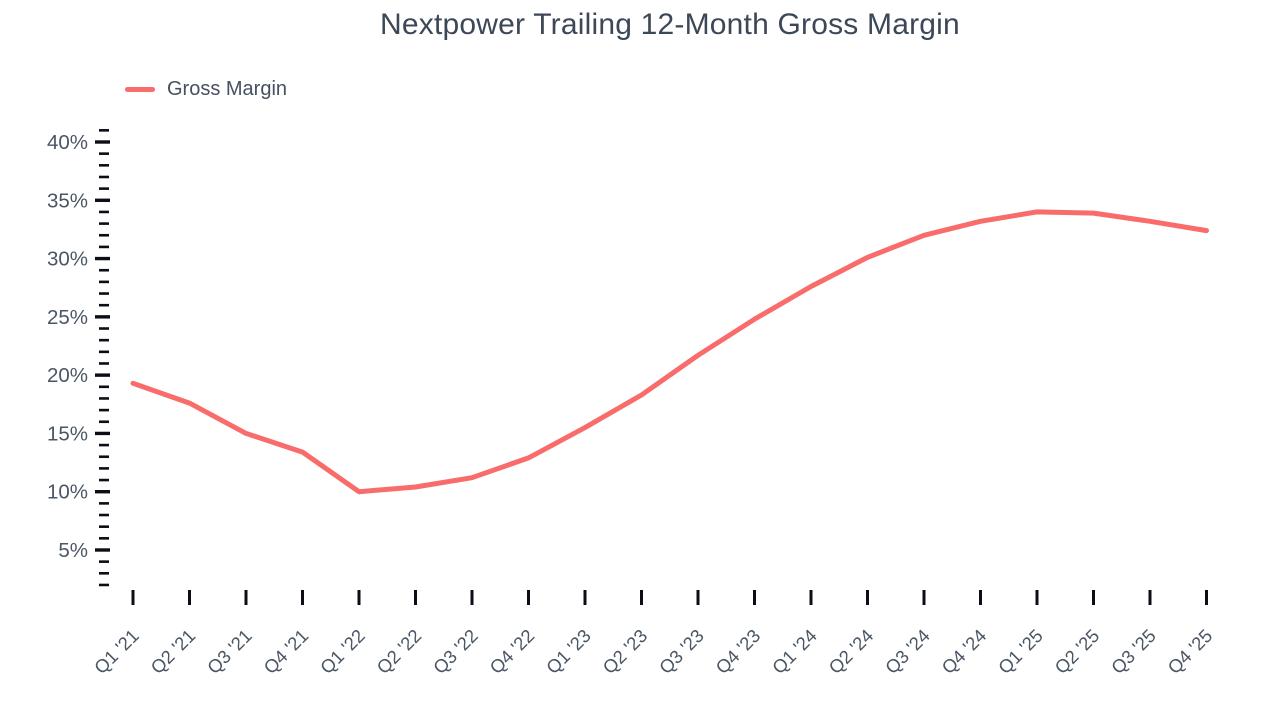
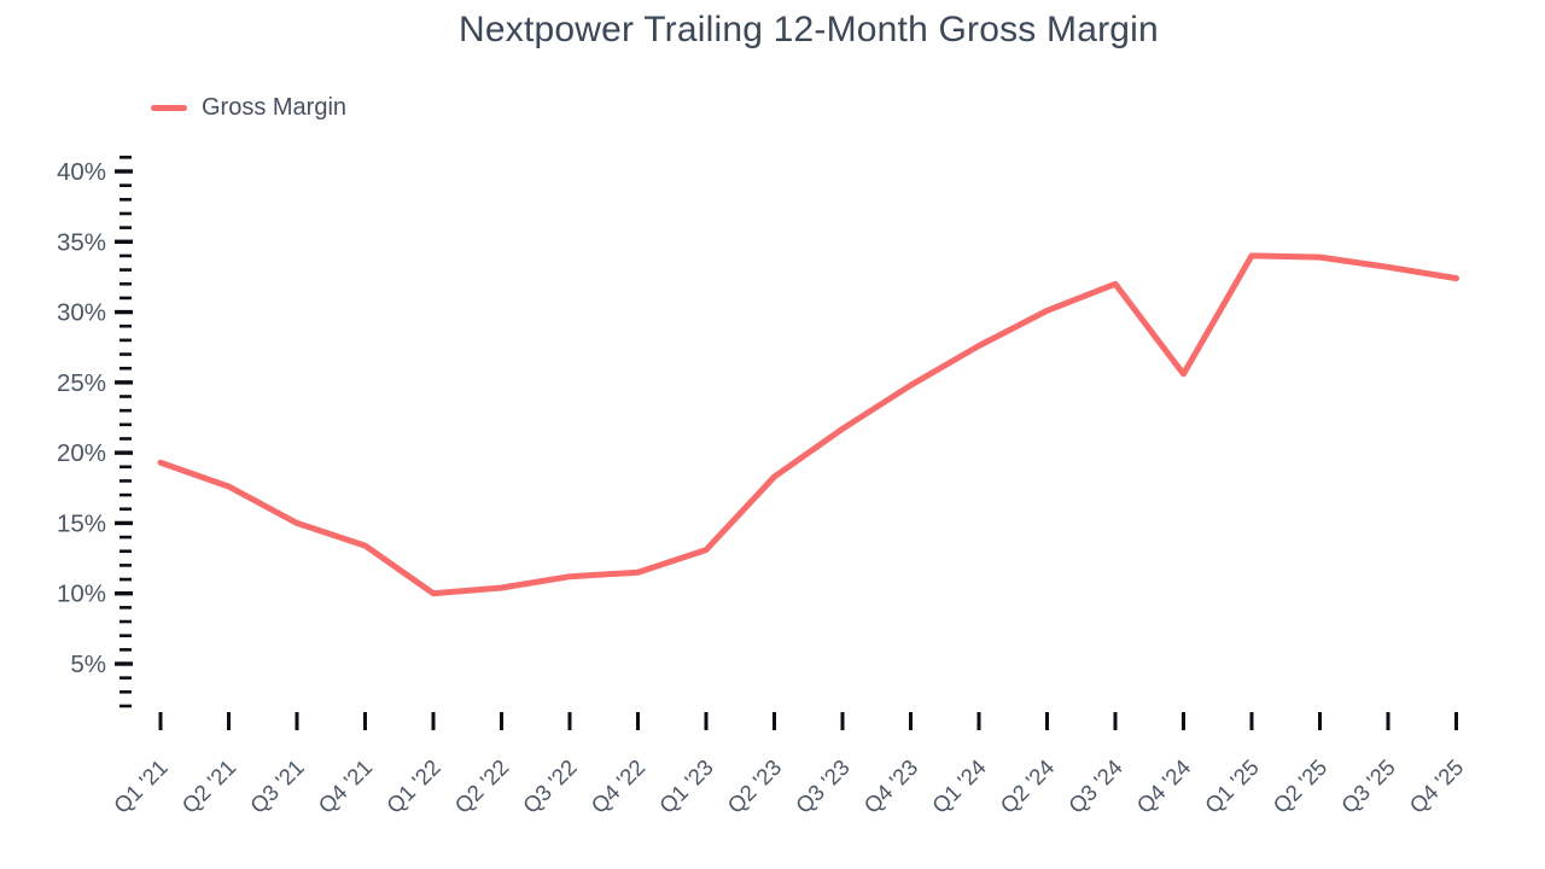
Q4 '22: 12.9% -> 11.5%
Q1 '23: 15.5% -> 13.1%
Q4 '24: 33.2% -> 25.6%
